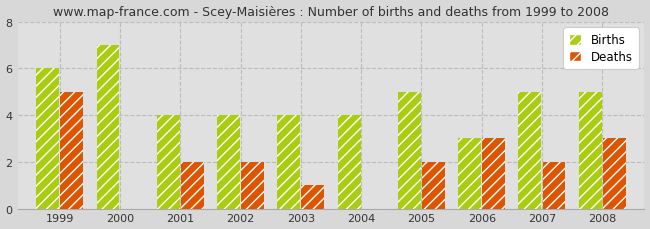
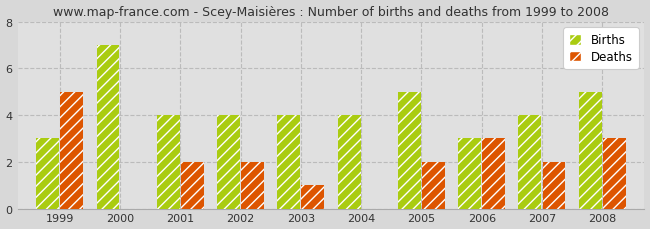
Births/1999: 6 -> 3
Births/2007: 5 -> 4
